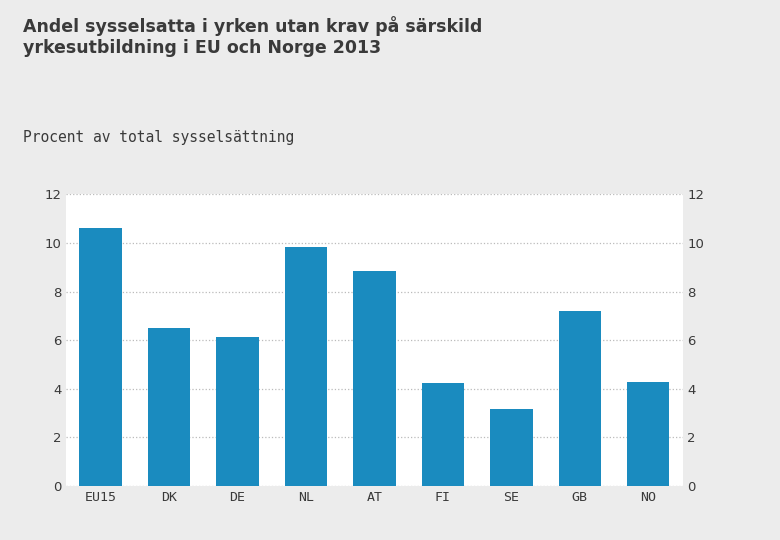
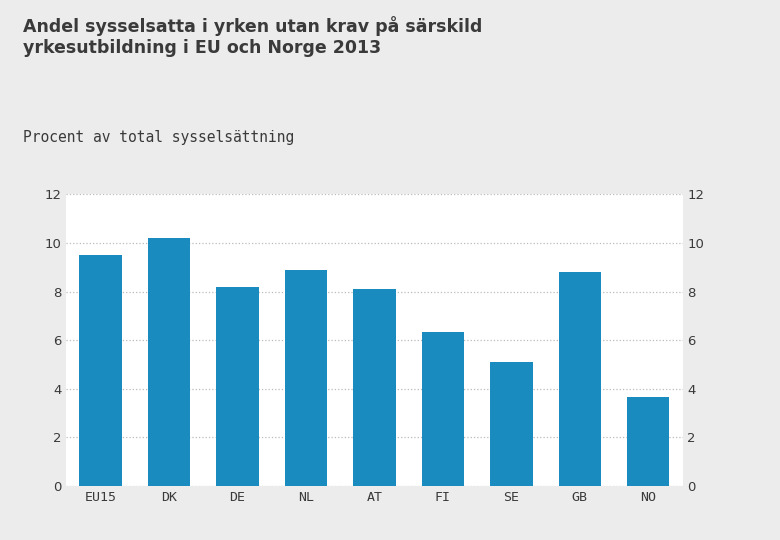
EU15: 10.60 -> 9.50
DK: 6.50 -> 10.20
DE: 6.15 -> 8.20
NL: 9.85 -> 8.90
AT: 8.85 -> 8.10
FI: 4.25 -> 6.35
SE: 3.15 -> 5.10
GB: 7.20 -> 8.80
NO: 4.30 -> 3.65
